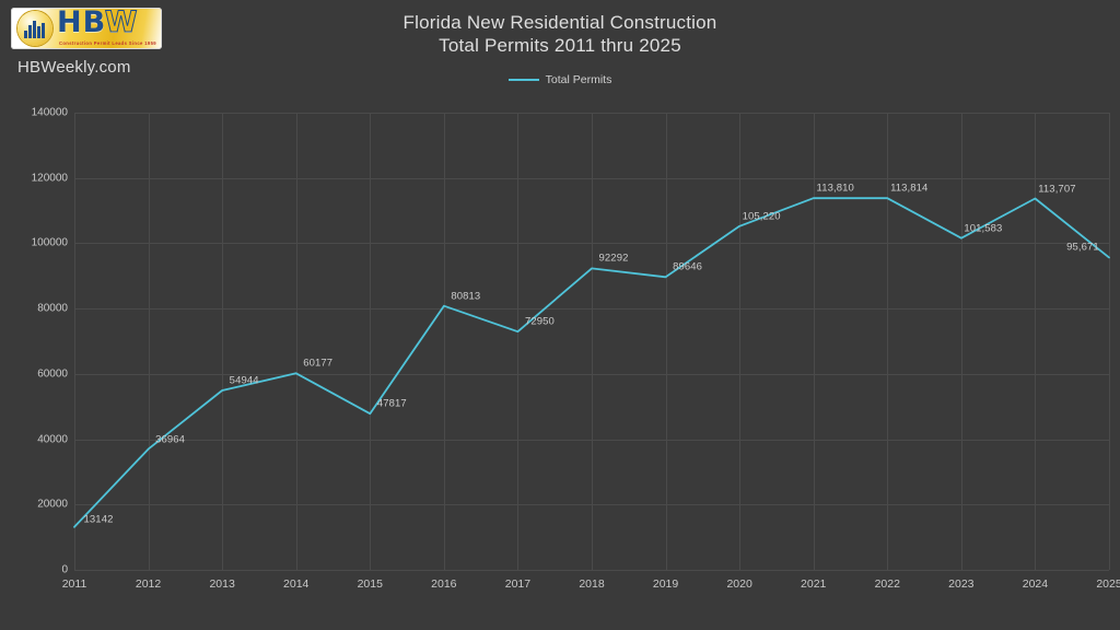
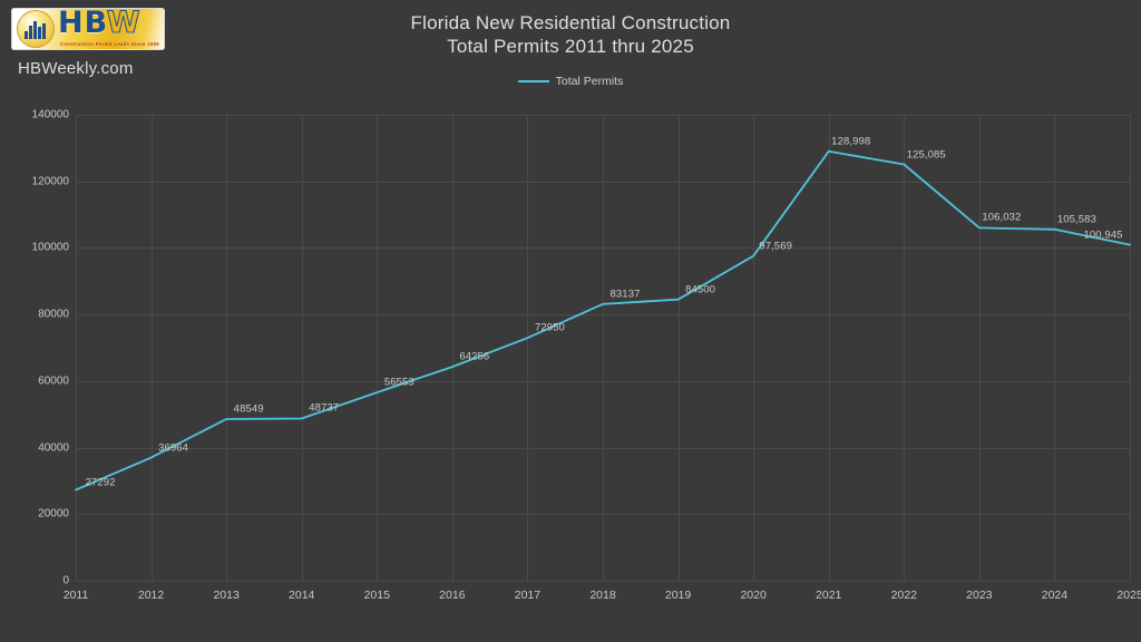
2011: 13142 -> 27292
2013: 54944 -> 48549
2014: 60177 -> 48737
2015: 47817 -> 56553
2016: 80813 -> 64256
2018: 92292 -> 83137
2019: 89646 -> 84500
2020: 105,220 -> 97,569
2021: 113,810 -> 128,998
2022: 113,814 -> 125,085
2023: 101,583 -> 106,032
2024: 113,707 -> 105,583
2025: 95,671 -> 100,945
